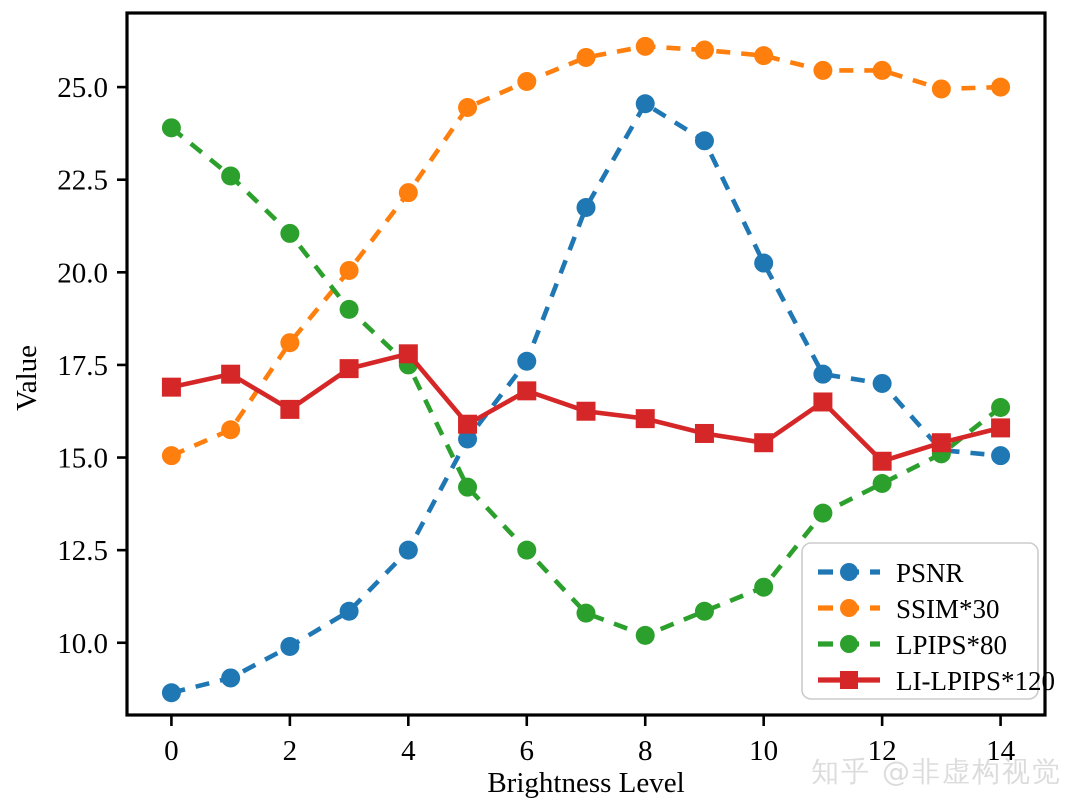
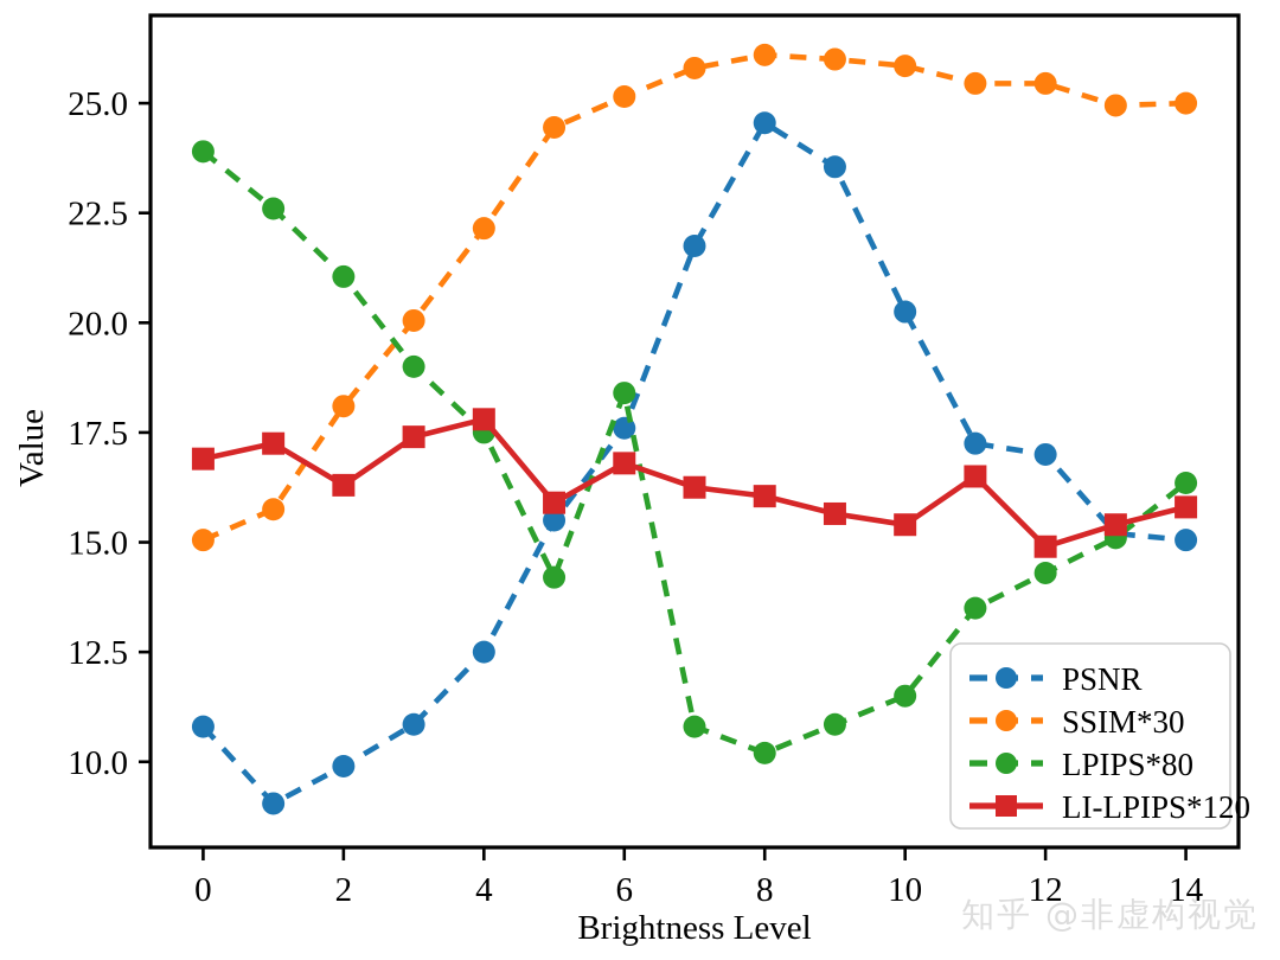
PSNR/0: 8.7 -> 10.8
LPIPS*80/6: 12.5 -> 18.4
